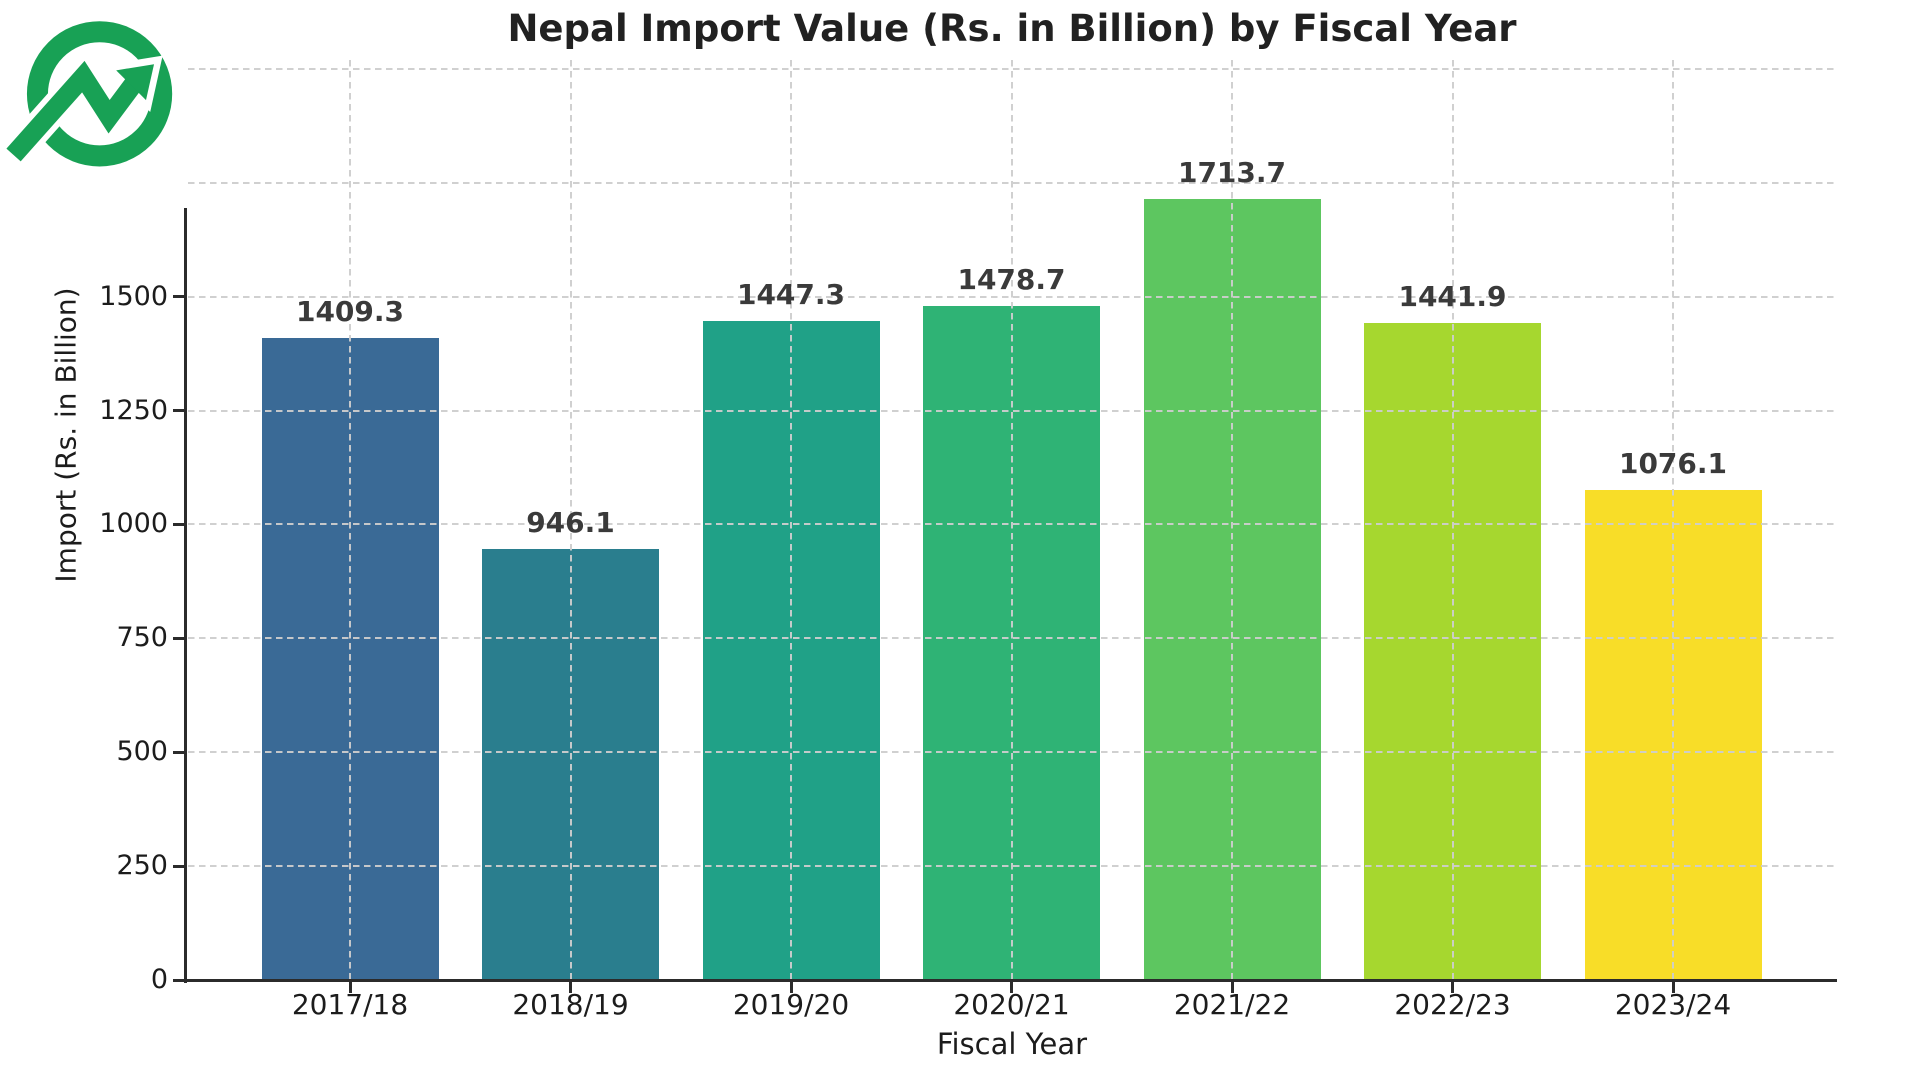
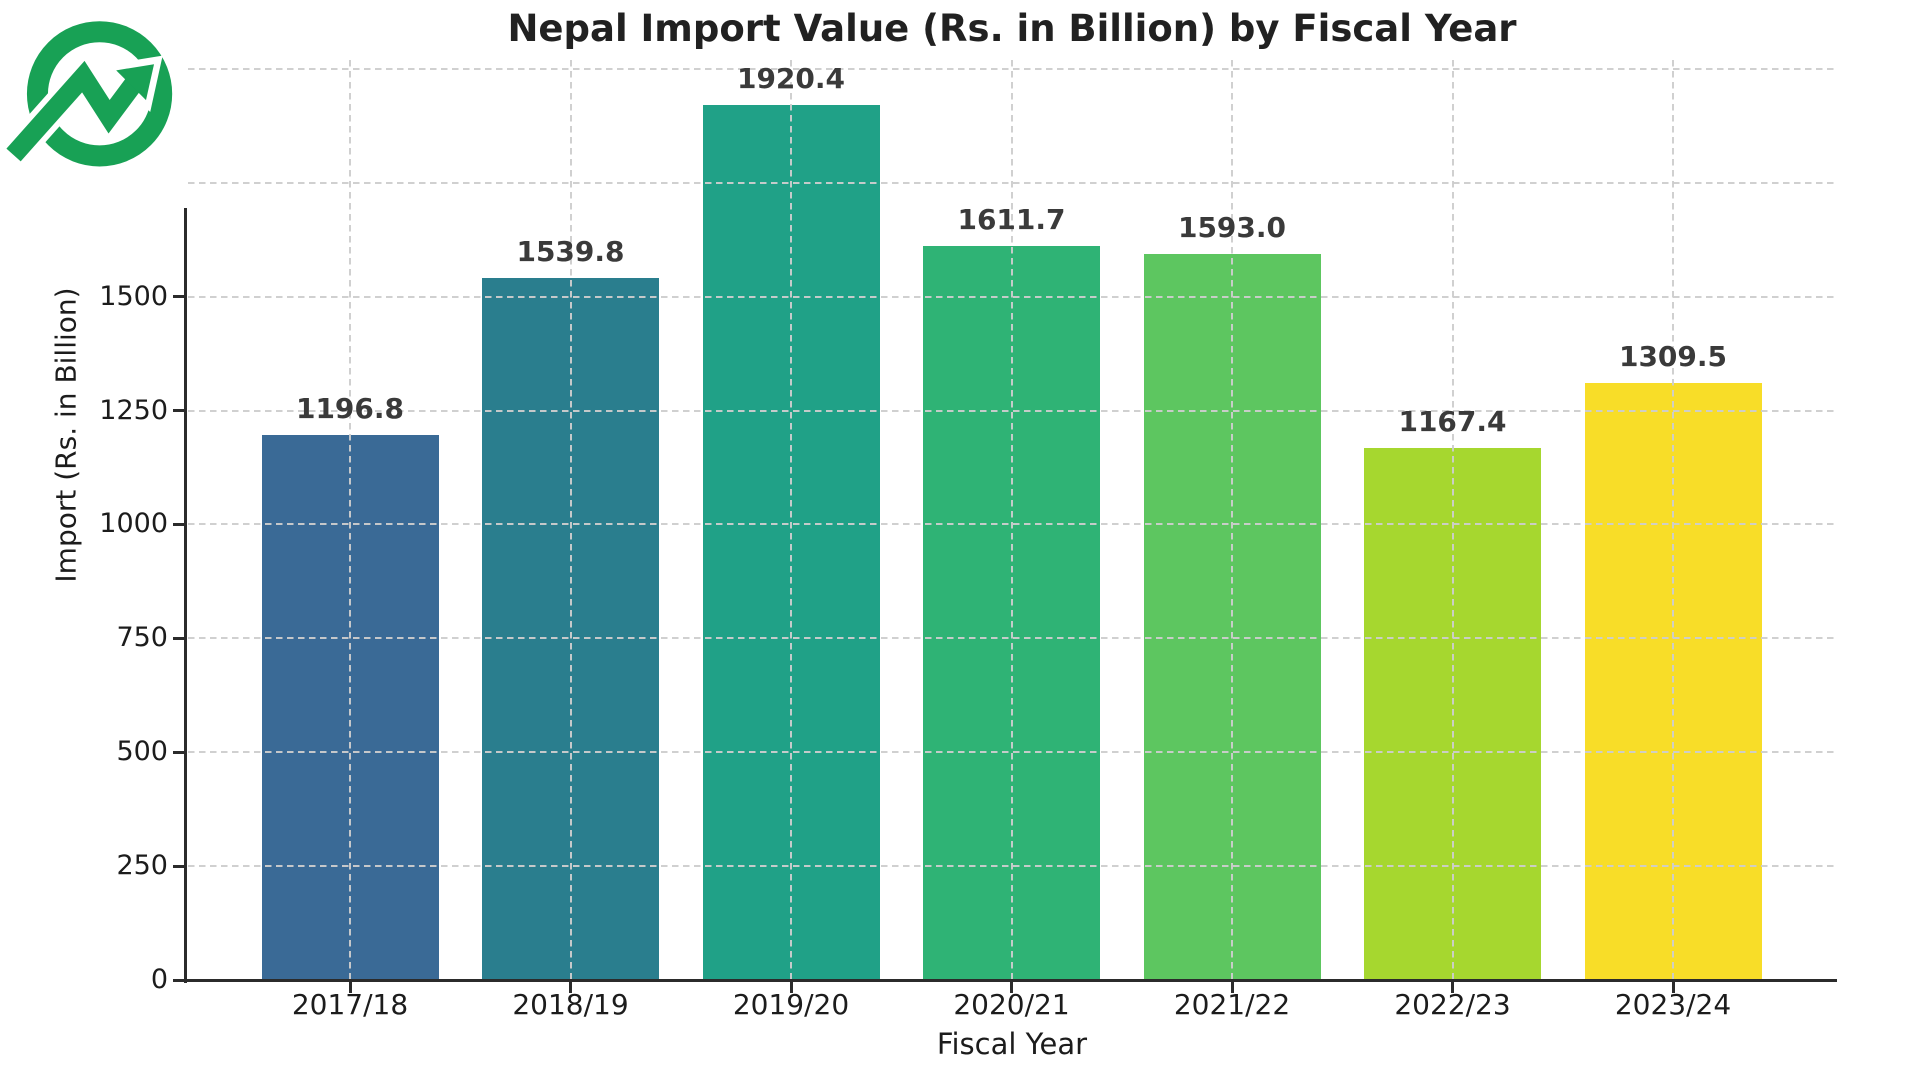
2017/18: 1409.3 -> 1196.8
2018/19: 946.1 -> 1539.8
2019/20: 1447.3 -> 1920.4
2020/21: 1478.7 -> 1611.7
2021/22: 1713.7 -> 1593.0
2022/23: 1441.9 -> 1167.4
2023/24: 1076.1 -> 1309.5
